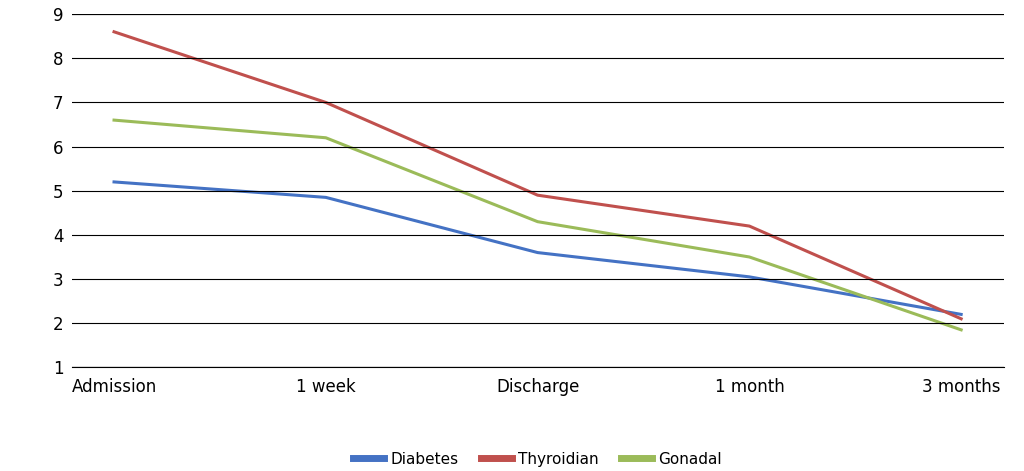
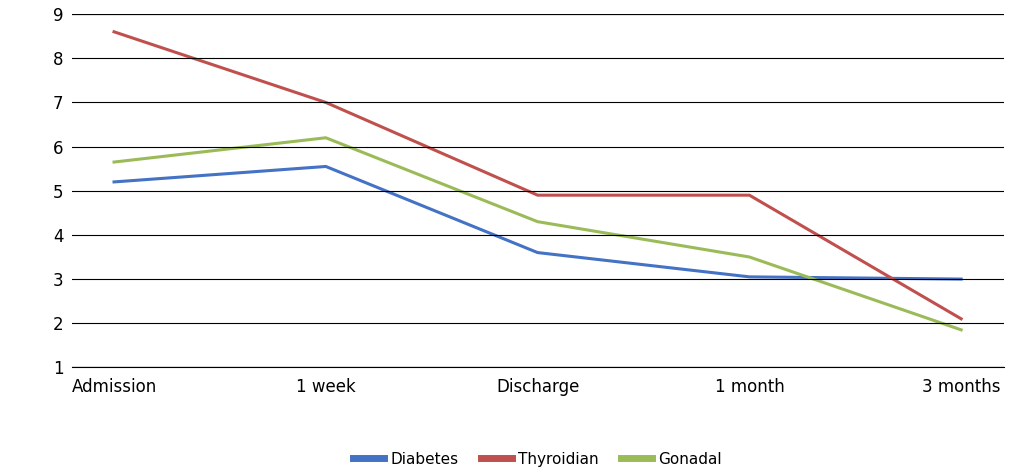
Gonadal/Admission: 6.60 -> 5.65
Diabetes/1 week: 4.85 -> 5.55
Thyroidian/1 month: 4.2 -> 4.9
Diabetes/3 months: 2.20 -> 3.00
